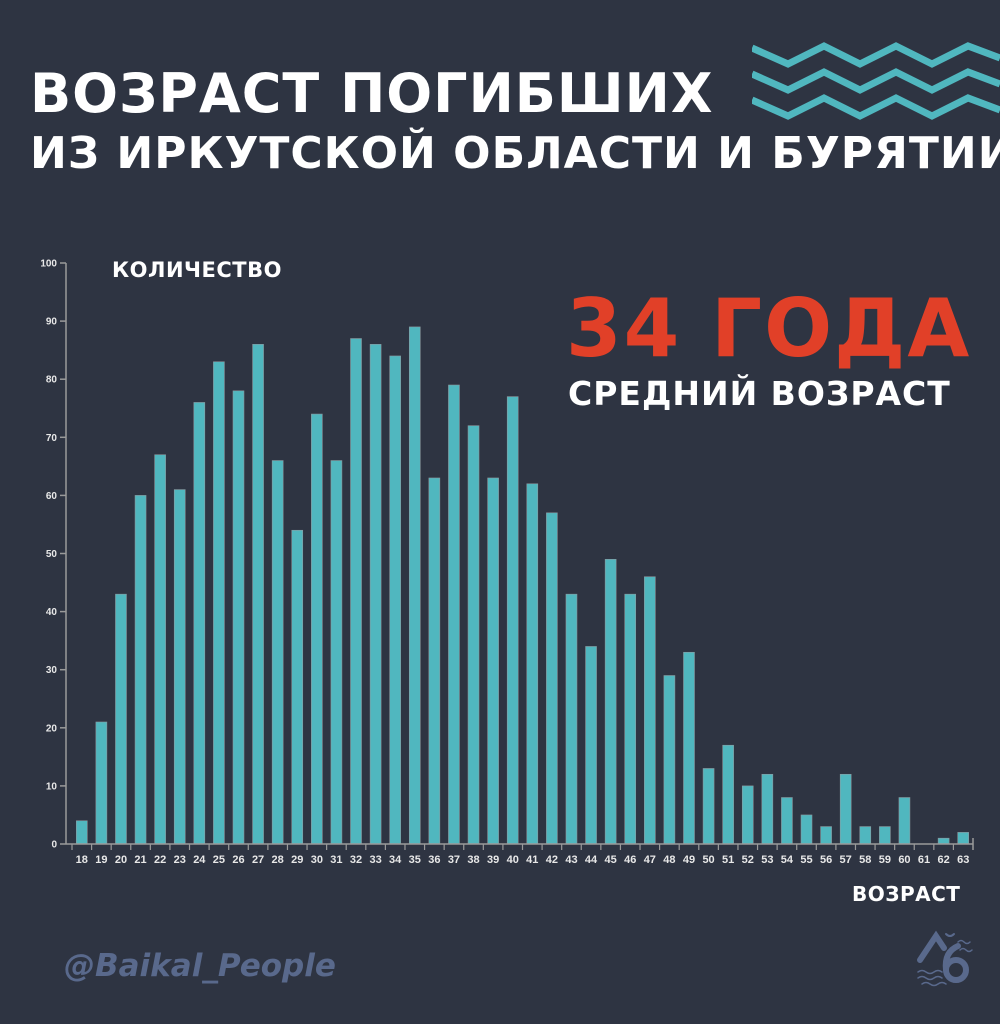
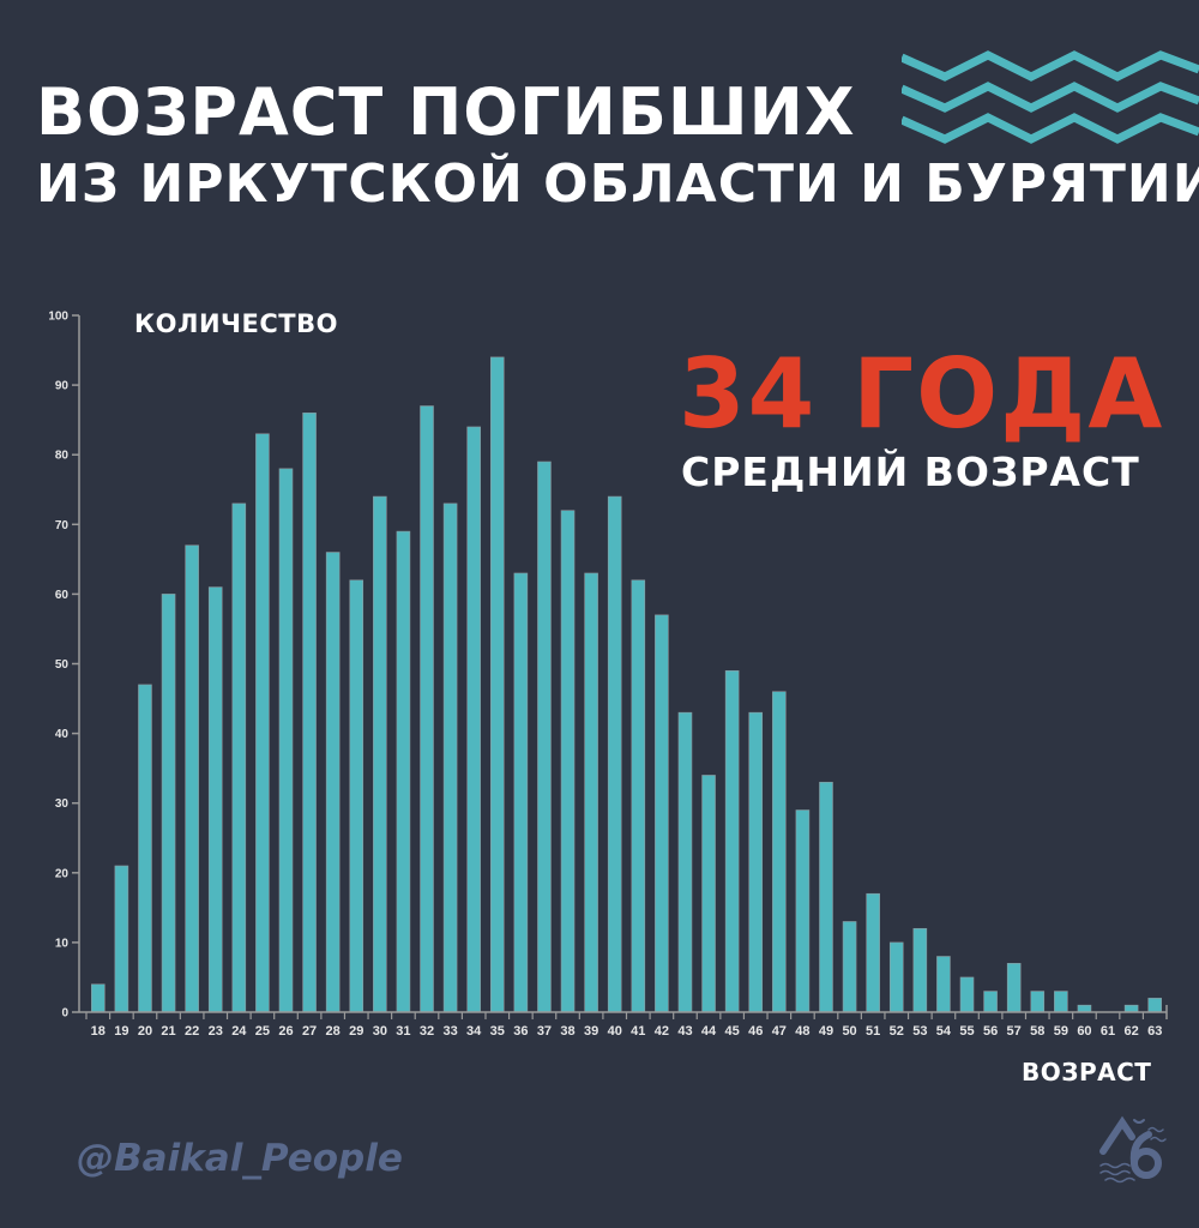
20: 43 -> 47
24: 76 -> 73
29: 54 -> 62
31: 66 -> 69
33: 86 -> 73
35: 89 -> 94
40: 77 -> 74
57: 12 -> 7
60: 8 -> 1
